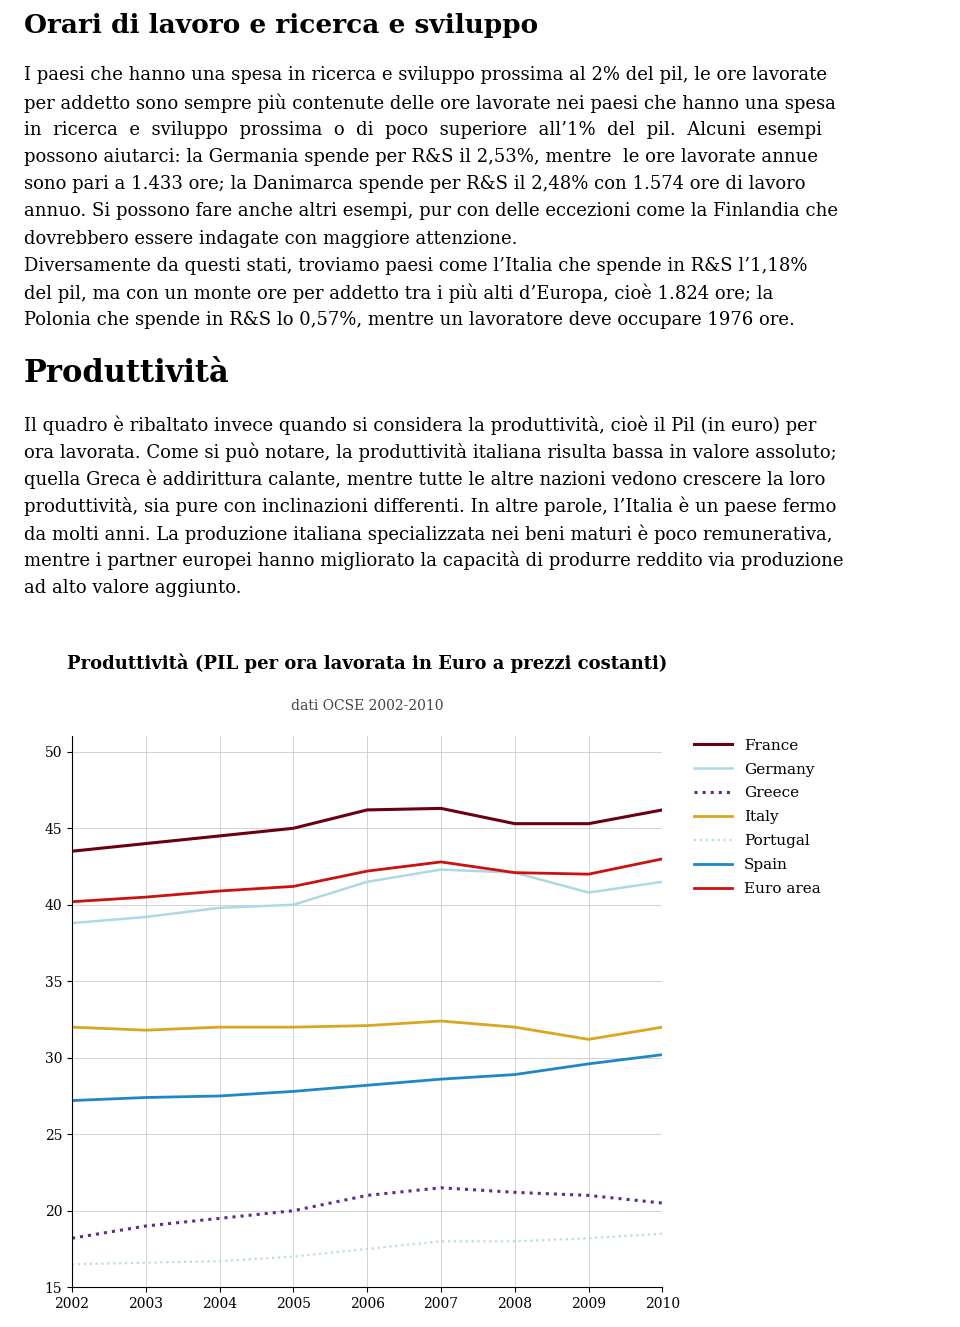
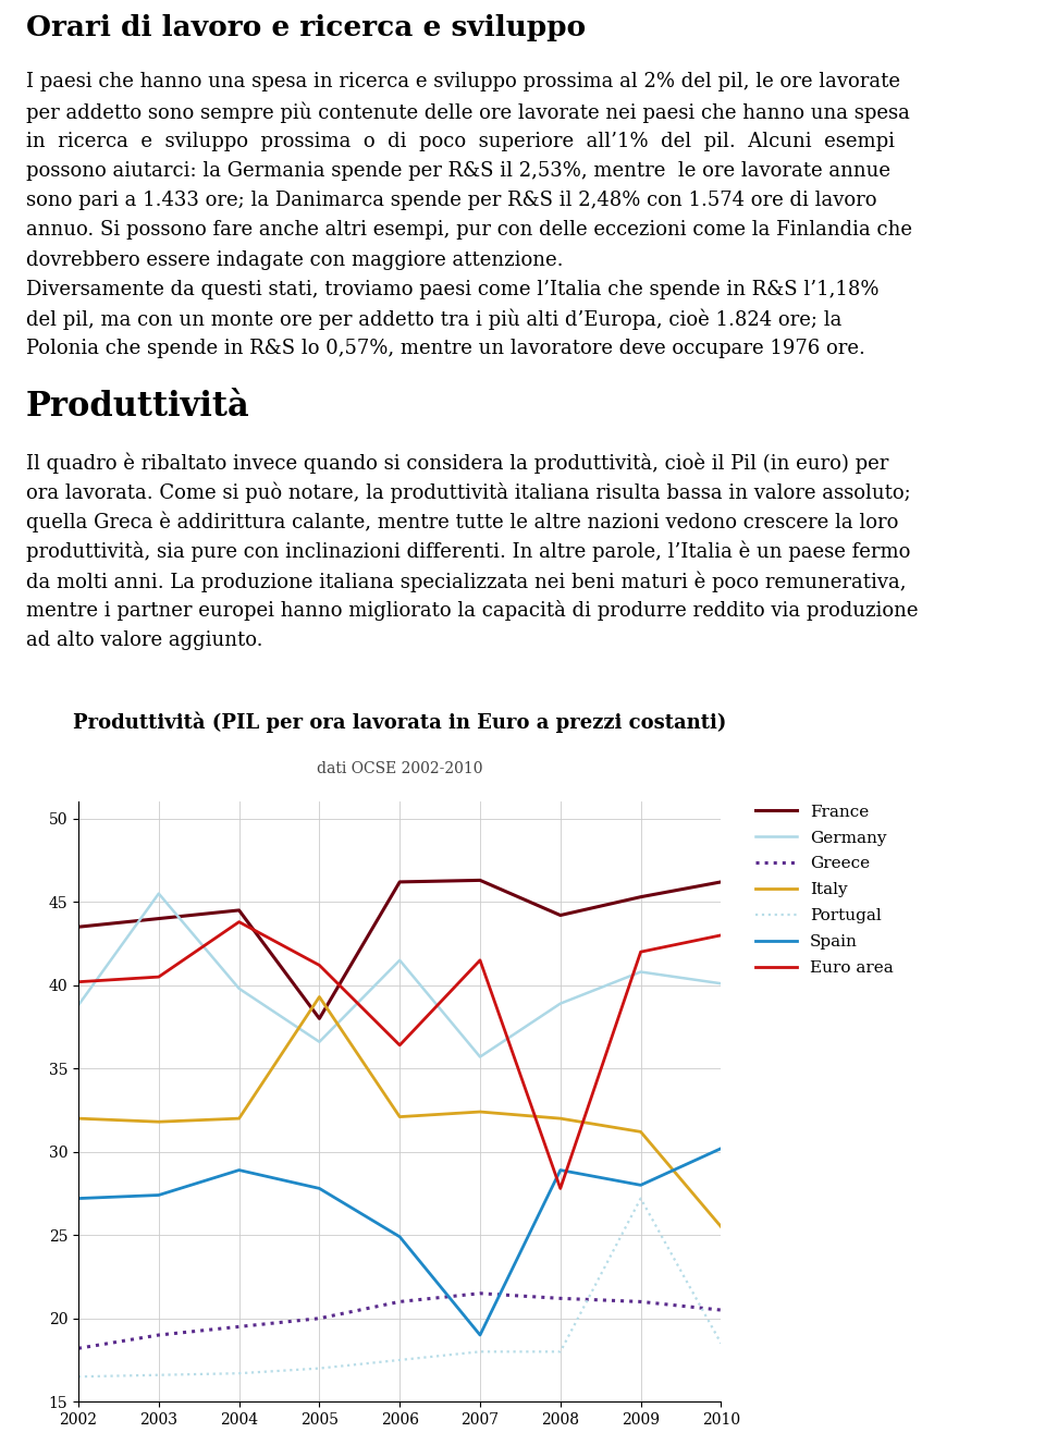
Germany/2003: 39.2 -> 45.5
Spain/2004: 27.5 -> 28.9
Euro area/2004: 40.9 -> 43.8
France/2005: 45.0 -> 38.0
Germany/2005: 40.0 -> 36.6
Italy/2005: 32.0 -> 39.3
Spain/2006: 28.2 -> 24.9
Euro area/2006: 42.2 -> 36.4
Germany/2007: 42.3 -> 35.7
Spain/2007: 28.6 -> 19.0
Euro area/2007: 42.8 -> 41.5
France/2008: 45.3 -> 44.2
Germany/2008: 42.1 -> 38.9
Euro area/2008: 42.1 -> 27.8
Portugal/2009: 18.2 -> 27.2
Spain/2009: 29.6 -> 28.0
Germany/2010: 41.5 -> 40.1
Italy/2010: 32.0 -> 25.5
